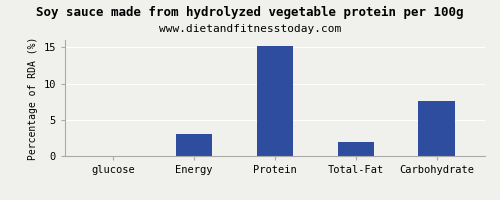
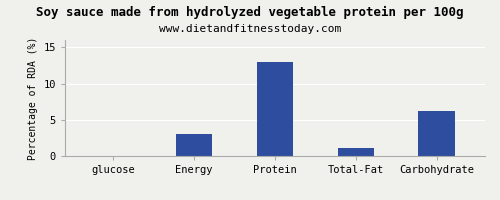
Protein: 15.2 -> 13.0
Total-Fat: 2.0 -> 1.1
Carbohydrate: 7.6 -> 6.2
